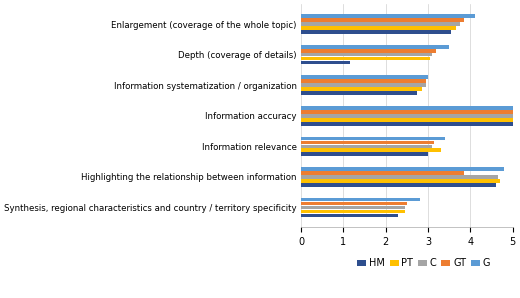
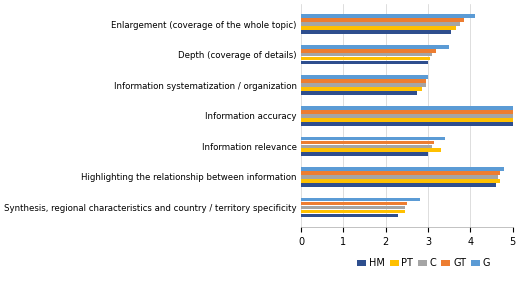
HM/Depth (coverage of details): 1.15 -> 3.00
GT/Highlighting the relationship between information: 3.85 -> 4.70
